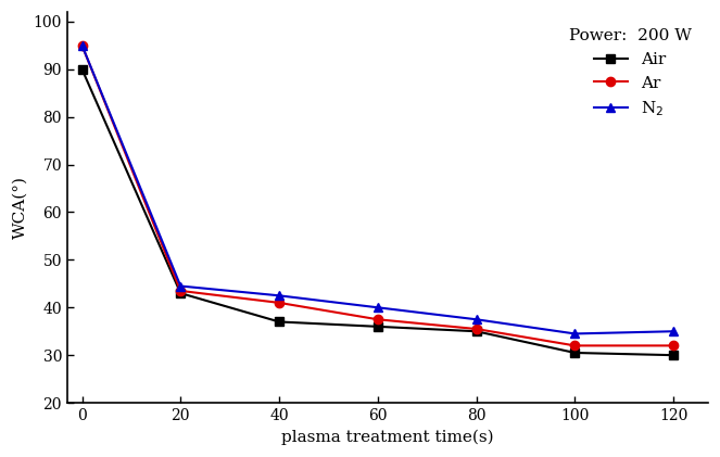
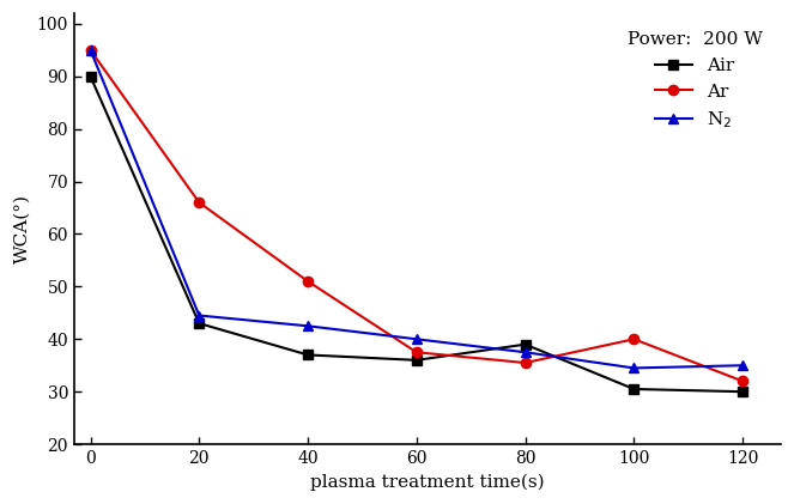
Ar/20: 43.5 -> 66.0
Ar/40: 41.0 -> 51.0
Air/80: 35.0 -> 39.0
Ar/100: 32.0 -> 40.0
